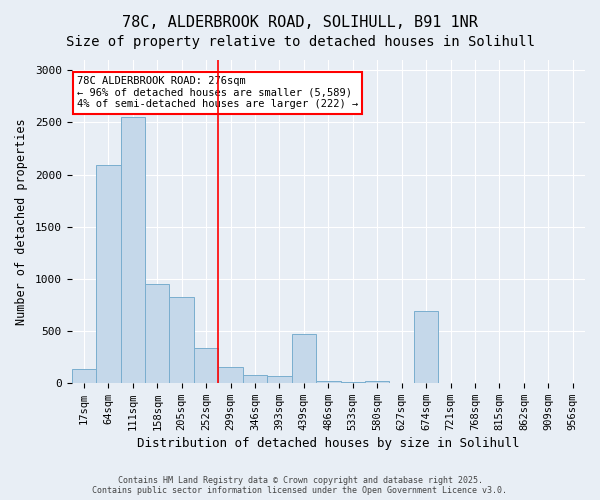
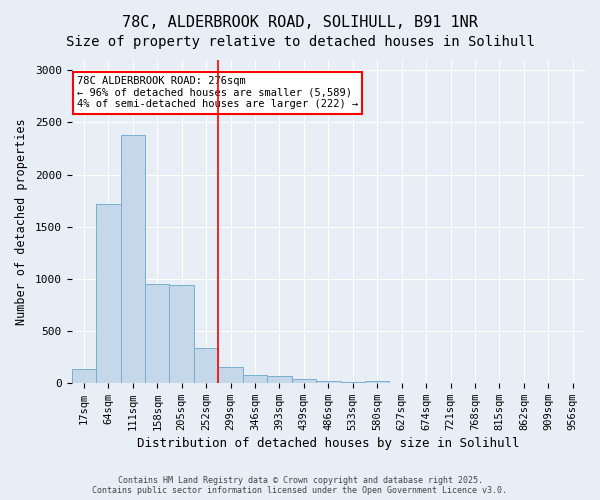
64sqm: 2090 -> 1720
111sqm: 2550 -> 2380
205sqm: 820 -> 940
439sqm: 470 -> 40
674sqm: 690 -> 0
